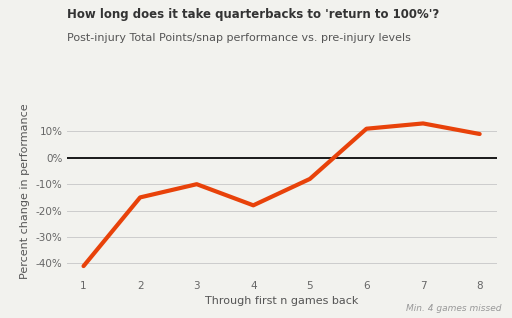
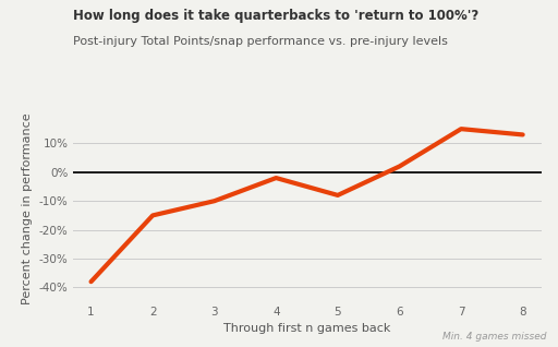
1: -41% -> -38%
4: -18% -> -2%
6: 11% -> 2%
7: 13% -> 15%
8: 9% -> 13%
